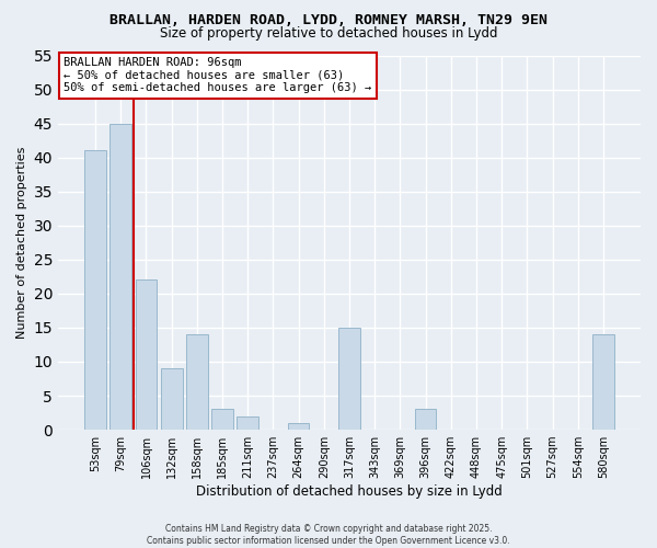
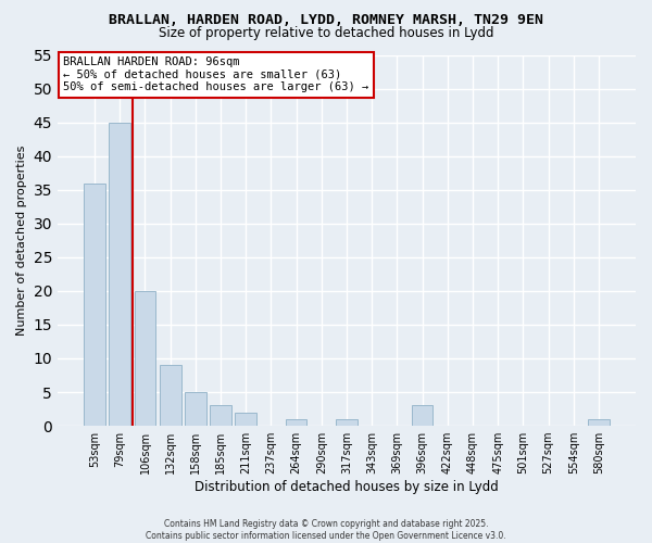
53sqm: 41 -> 36
106sqm: 22 -> 20
158sqm: 14 -> 5
317sqm: 15 -> 1
580sqm: 14 -> 1
